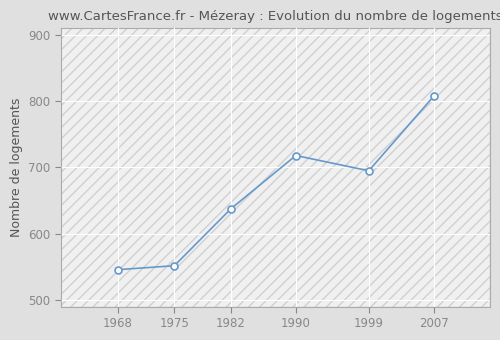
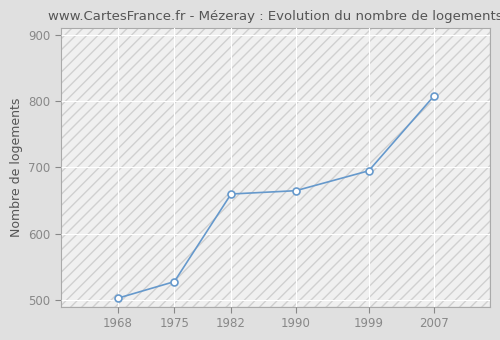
1968: 546 -> 503
1975: 552 -> 528
1982: 638 -> 660
1990: 718 -> 665
